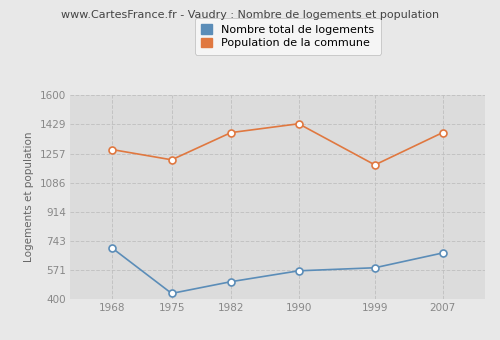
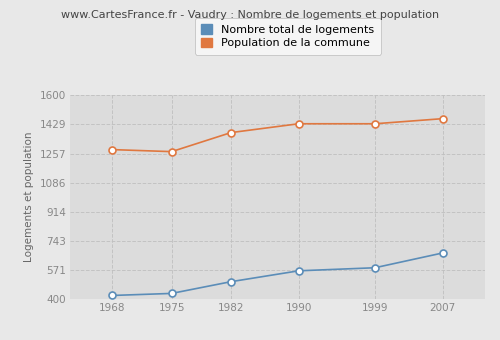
Nombre total de logements/1968: 700 -> 420
Population de la commune/1975: 1220 -> 1270
Population de la commune/1999: 1190 -> 1430
Population de la commune/2007: 1380 -> 1460
